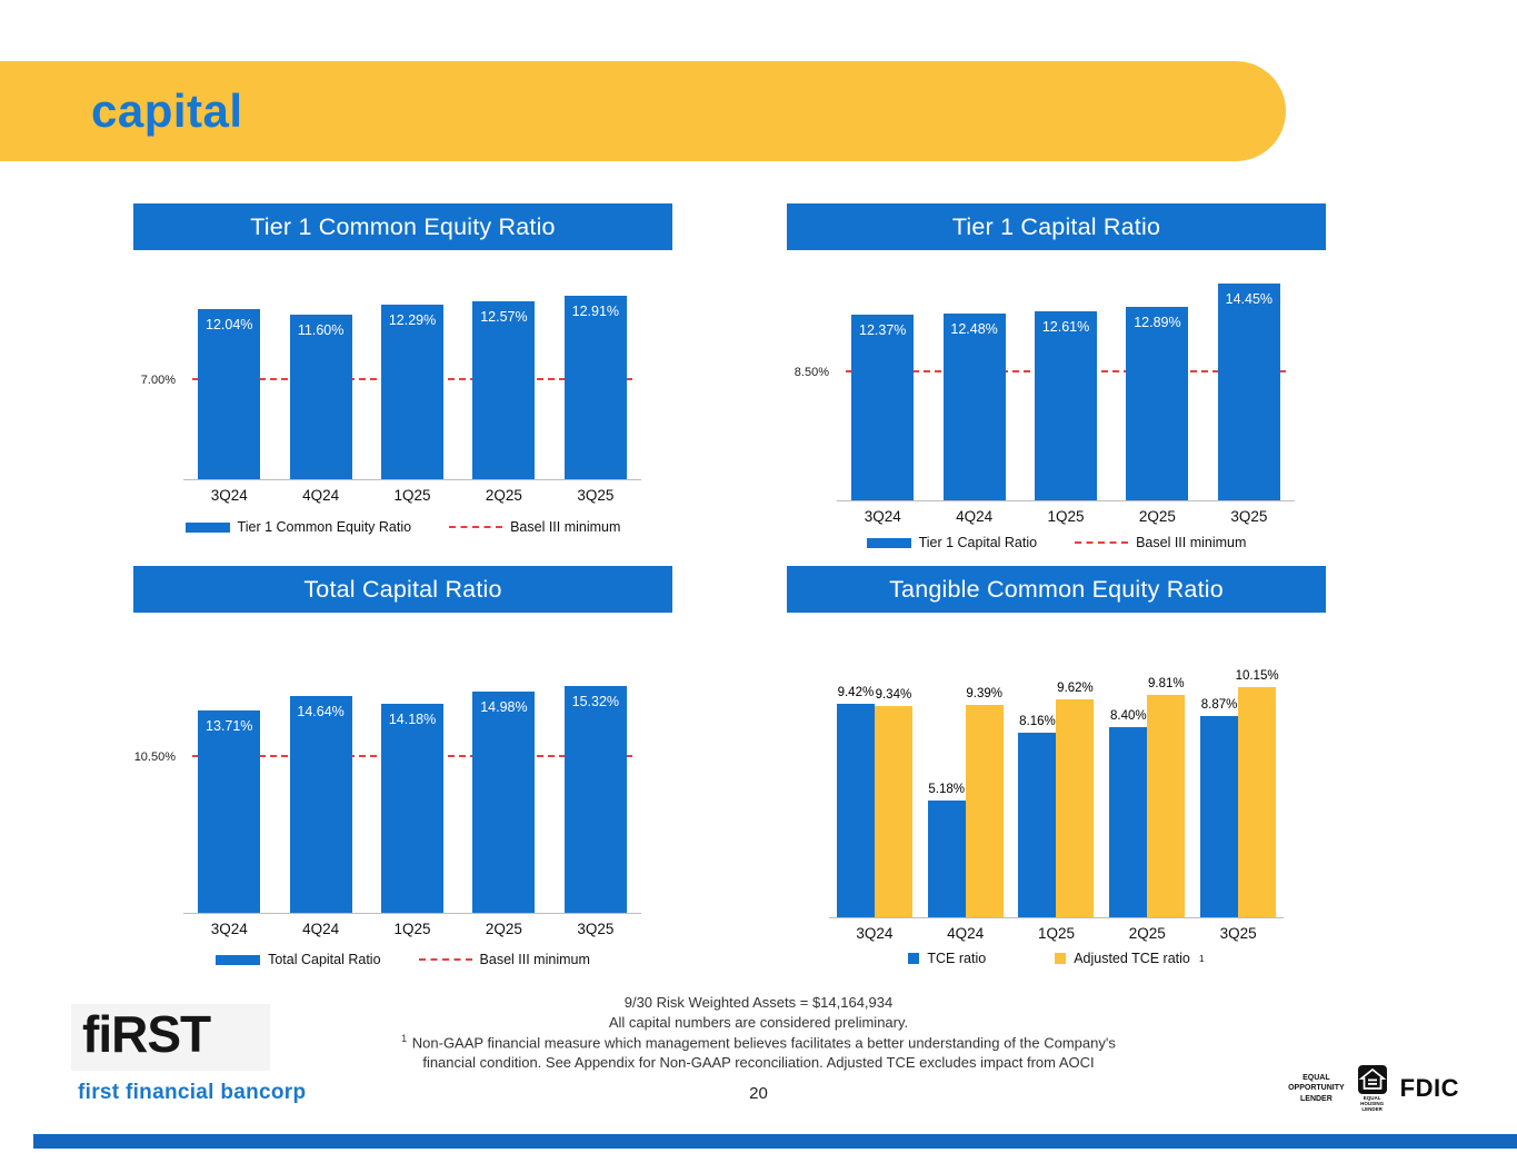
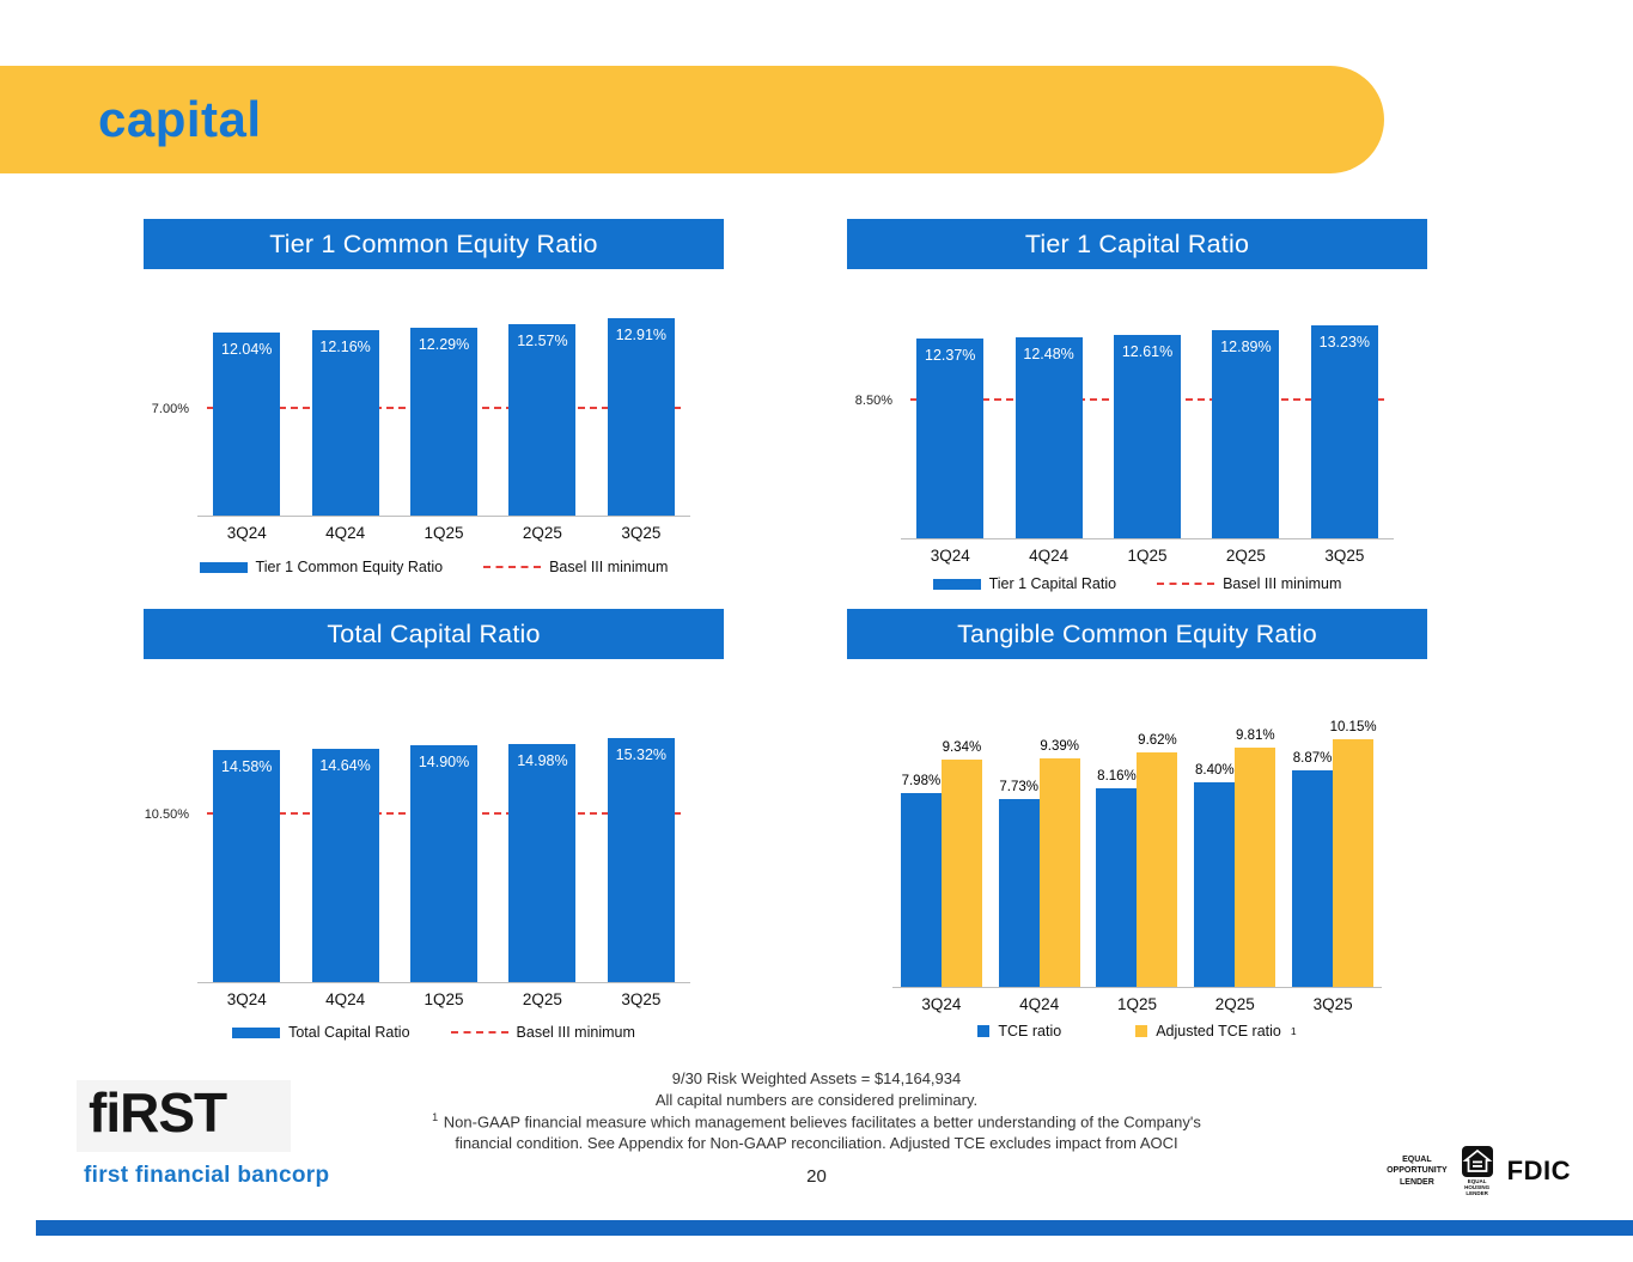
Tier 1 Common Equity Ratio/4Q24: 11.60% -> 12.16%
Tier 1 Capital Ratio/3Q25: 14.45% -> 13.23%
Total Capital Ratio/3Q24: 13.71% -> 14.58%
Total Capital Ratio/1Q25: 14.18% -> 14.90%
Tangible Common Equity Ratio/TCE ratio/3Q24: 9.42% -> 7.98%
Tangible Common Equity Ratio/TCE ratio/4Q24: 5.18% -> 7.73%
